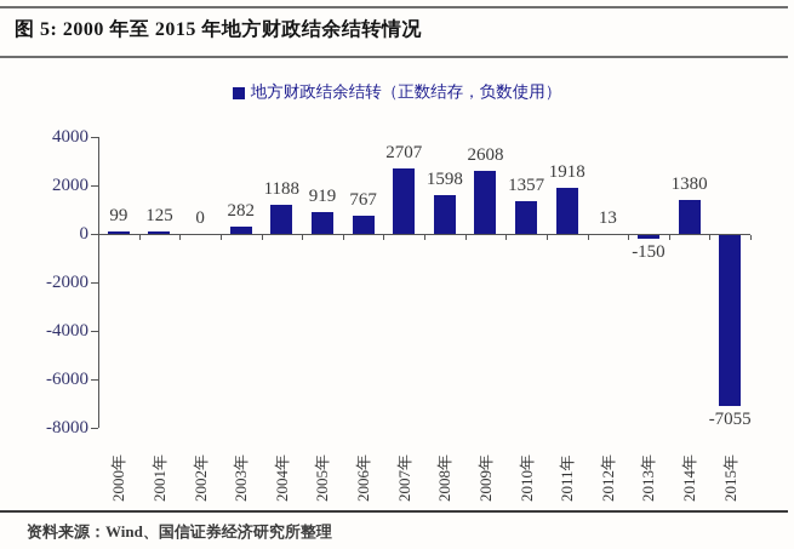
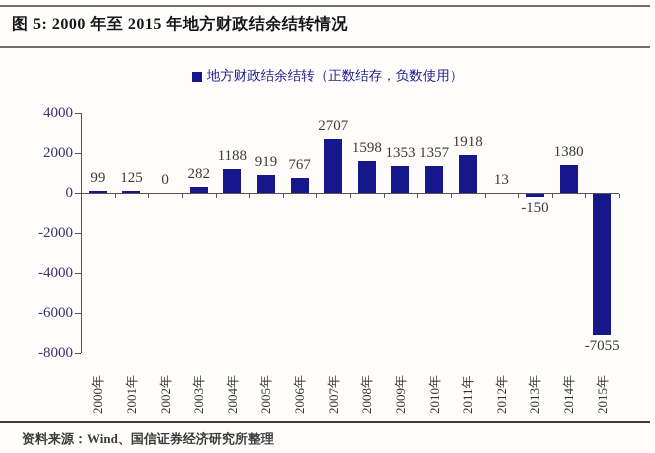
2009年: 2608 -> 1353
